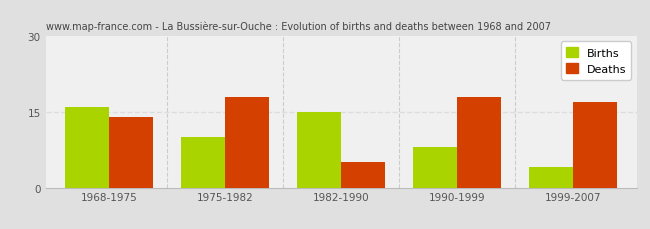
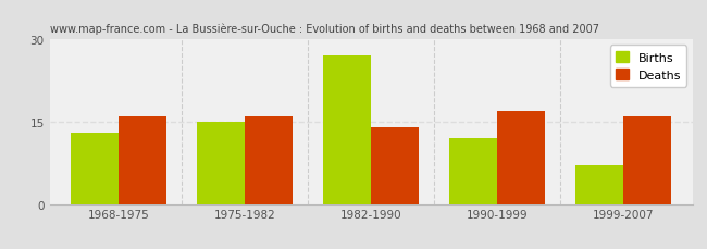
Births/1968-1975: 16 -> 13
Deaths/1968-1975: 14 -> 16
Births/1975-1982: 10 -> 15
Deaths/1975-1982: 18 -> 16
Births/1982-1990: 15 -> 27
Deaths/1982-1990: 5 -> 14
Births/1990-1999: 8 -> 12
Deaths/1990-1999: 18 -> 17
Births/1999-2007: 4 -> 7
Deaths/1999-2007: 17 -> 16
